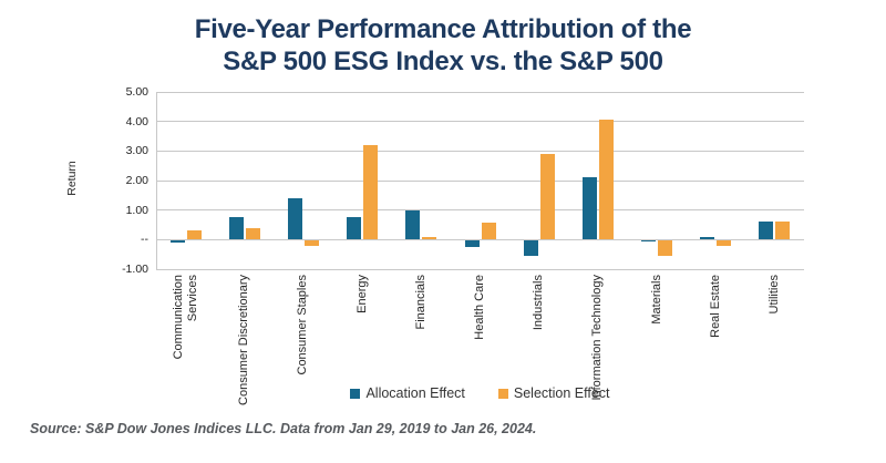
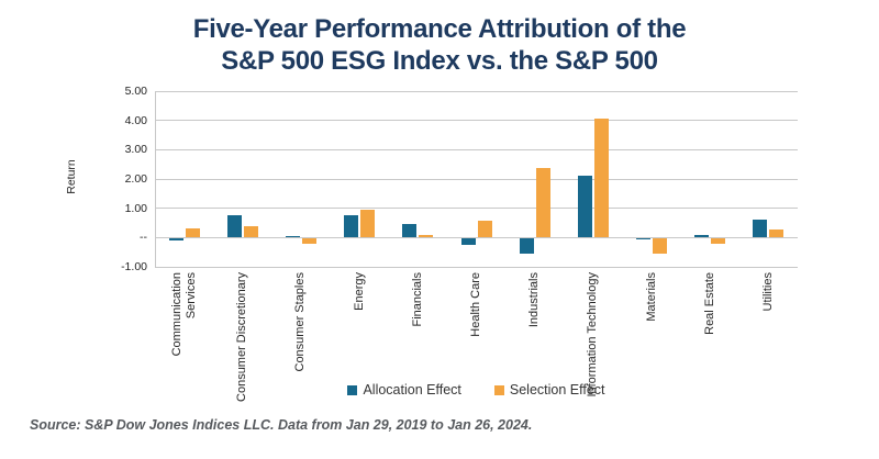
Allocation Effect/Consumer Staples: 1.4 -> 0.1
Selection Effect/Energy: 3.2 -> 0.9
Allocation Effect/Financials: 1.0 -> 0.5
Selection Effect/Industrials: 2.9 -> 2.4
Selection Effect/Utilities: 0.6 -> 0.3
